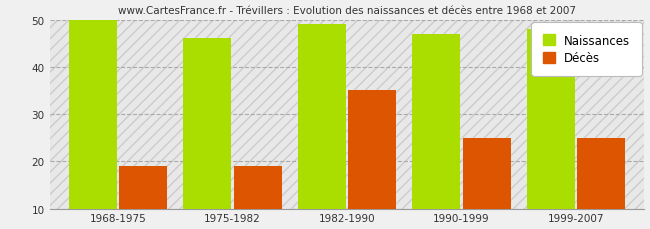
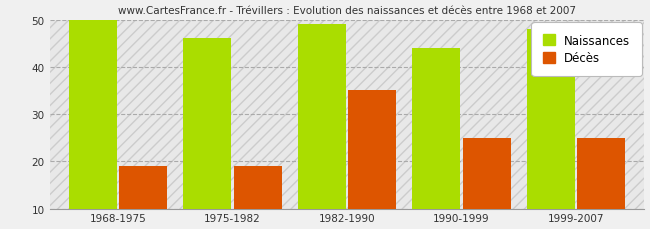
Naissances/1990-1999: 47 -> 44
